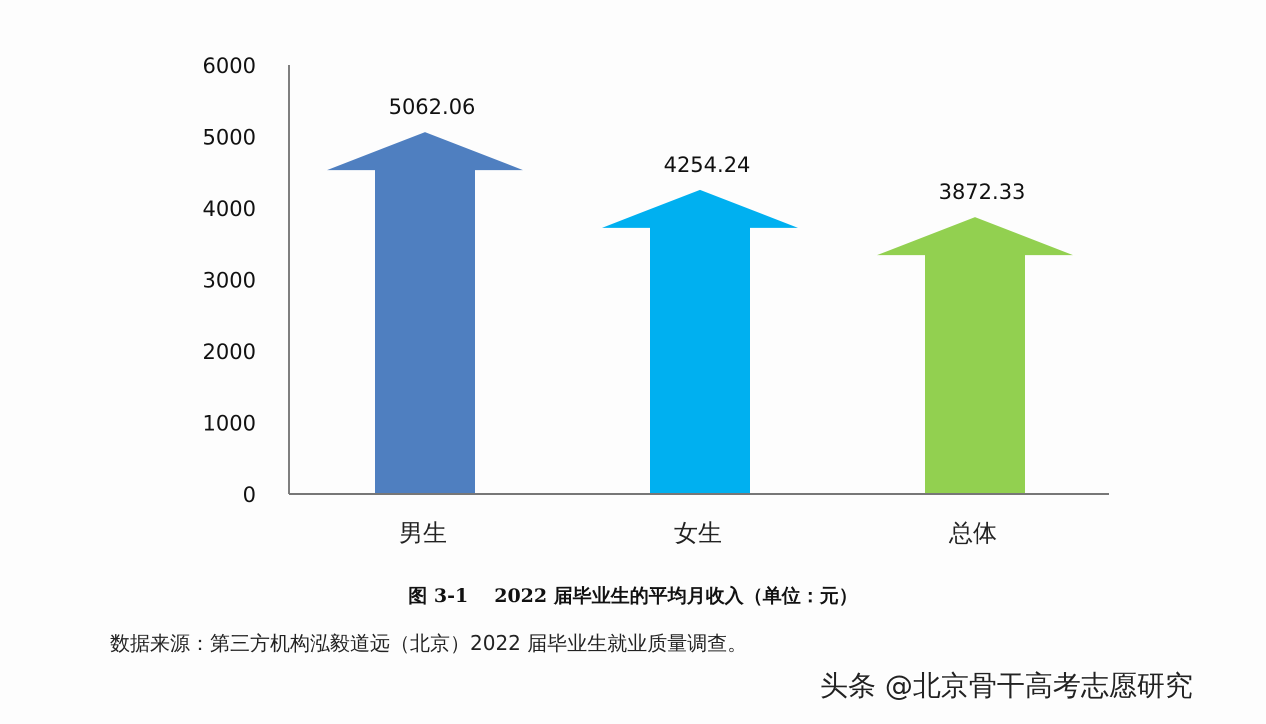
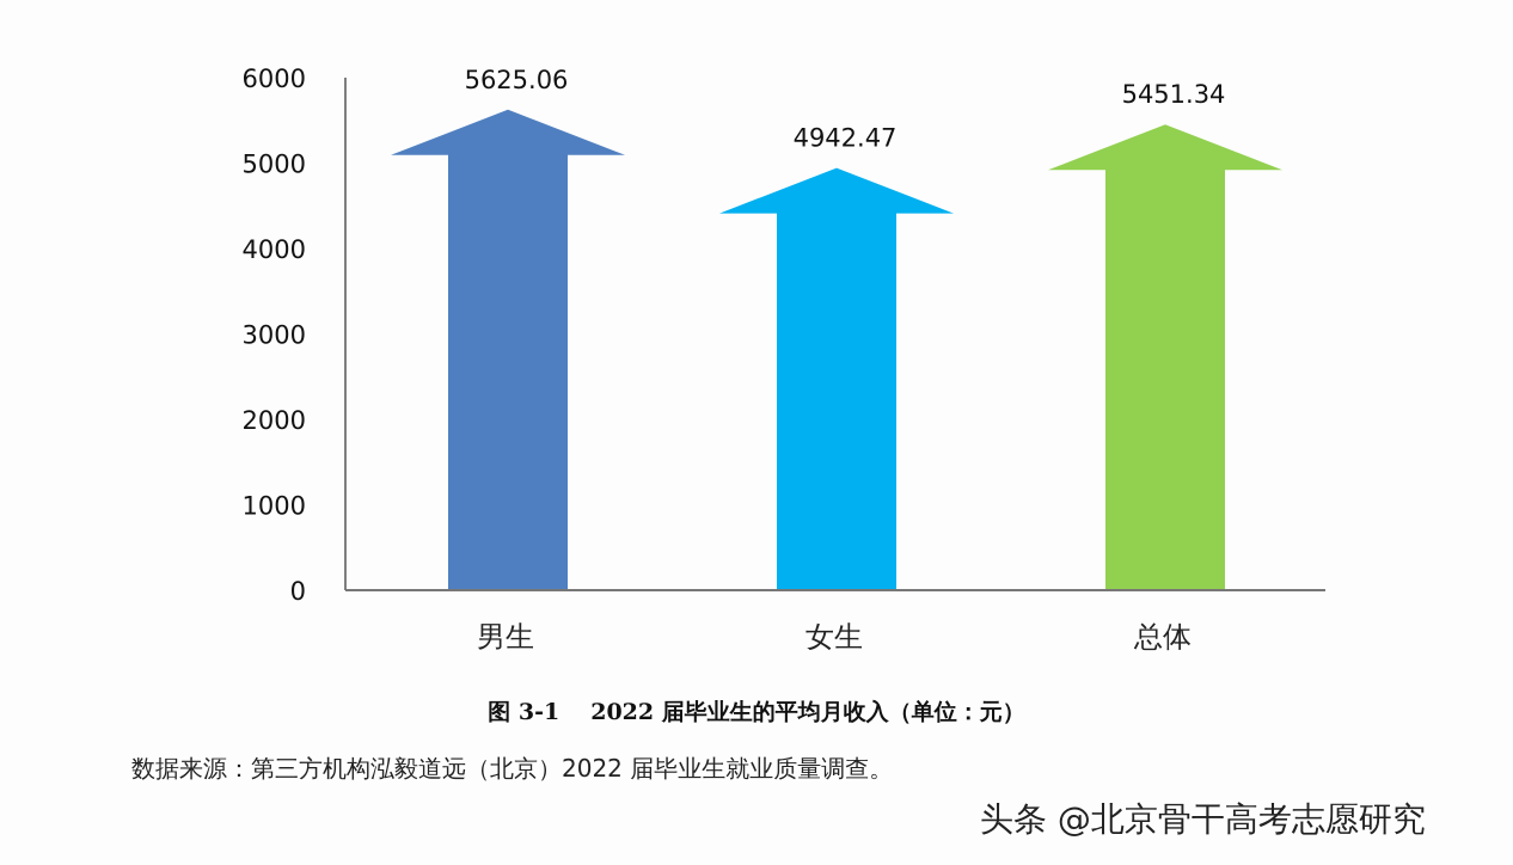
男生: 5062.06 -> 5625.06
女生: 4254.24 -> 4942.47
总体: 3872.33 -> 5451.34
